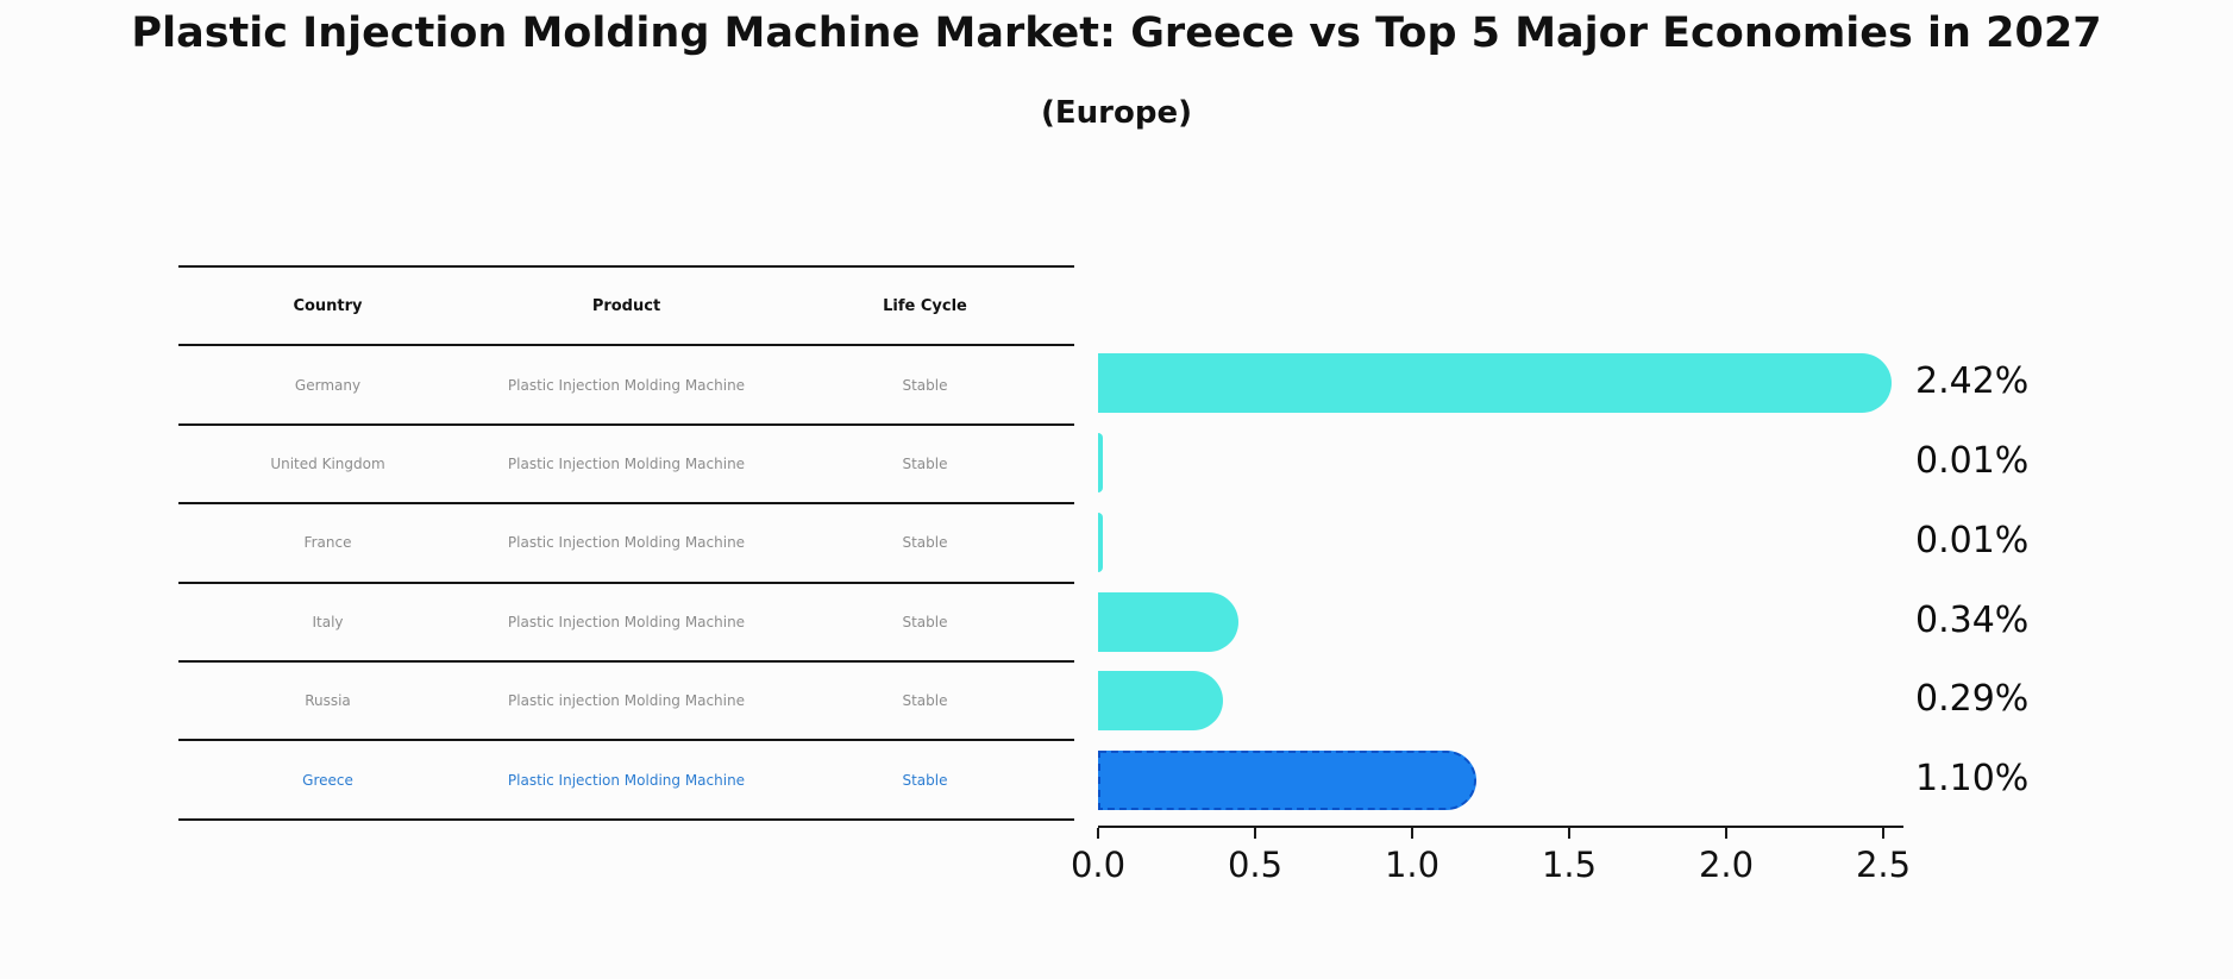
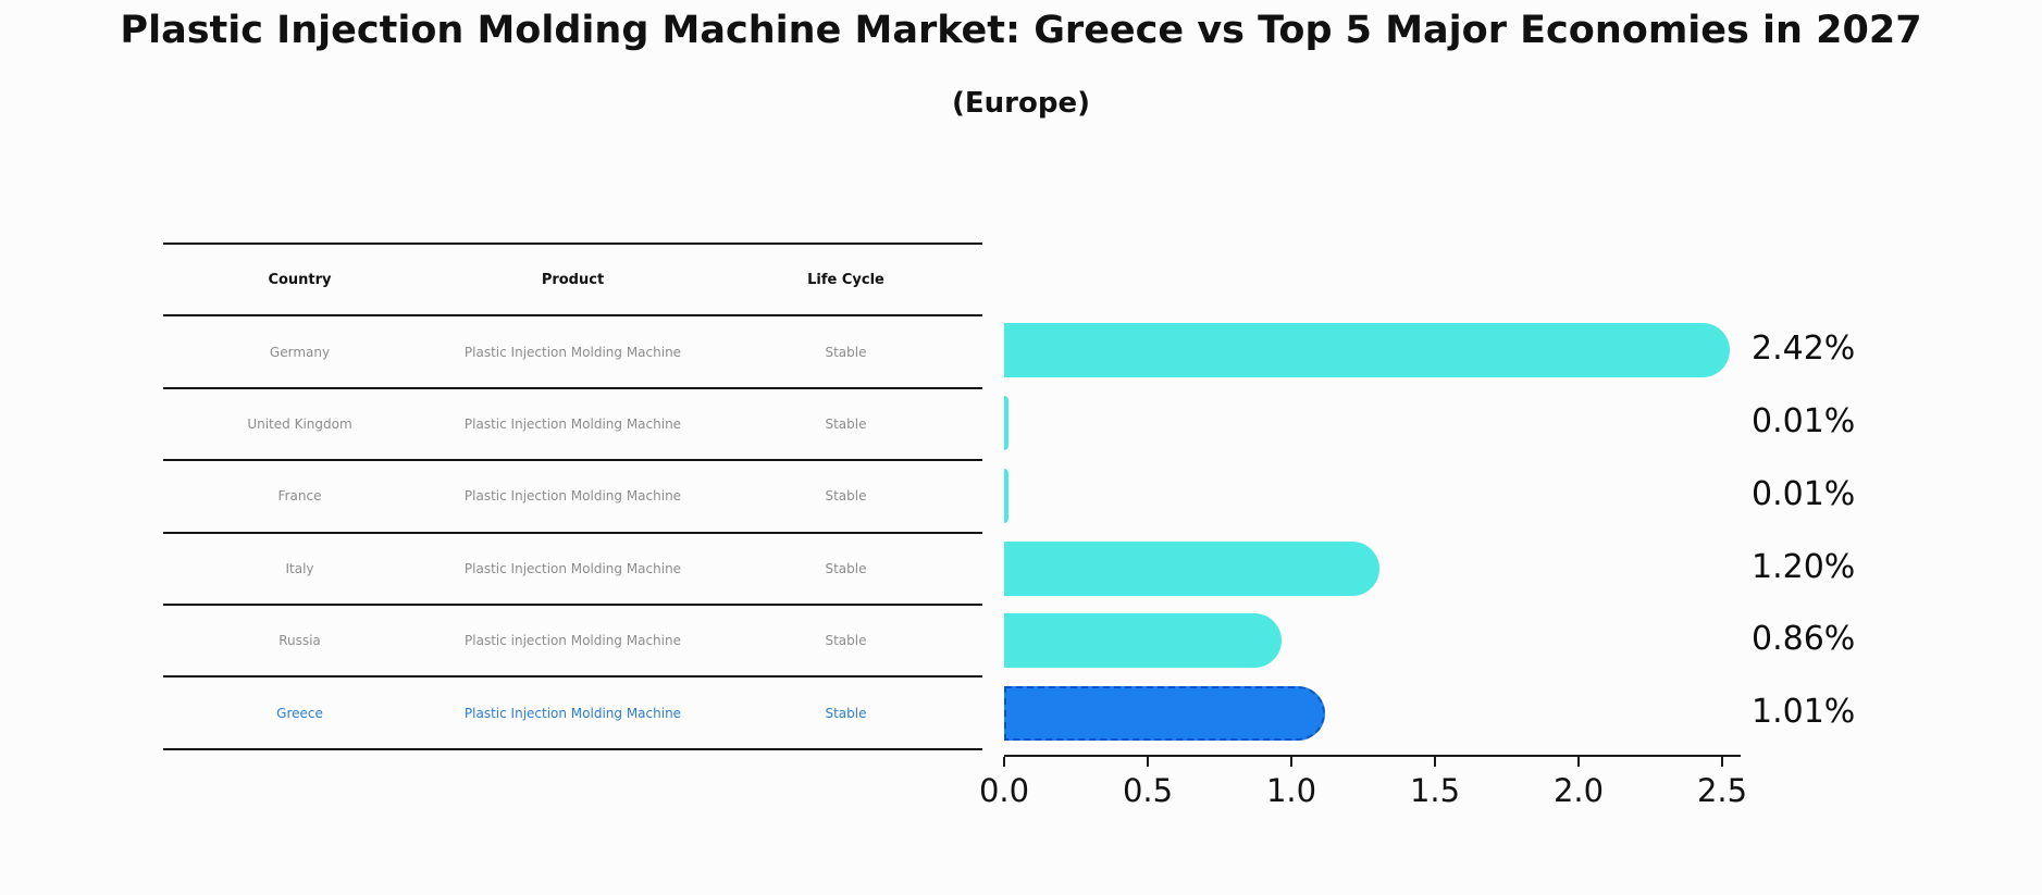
Italy: 0.34% -> 1.20%
Russia: 0.29% -> 0.86%
Greece: 1.10% -> 1.01%
